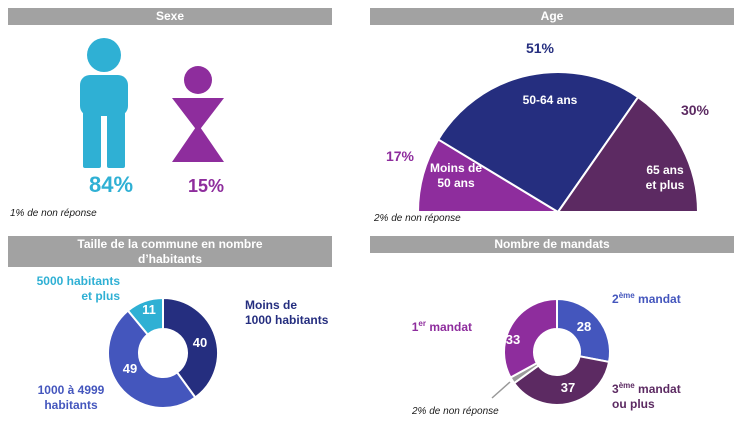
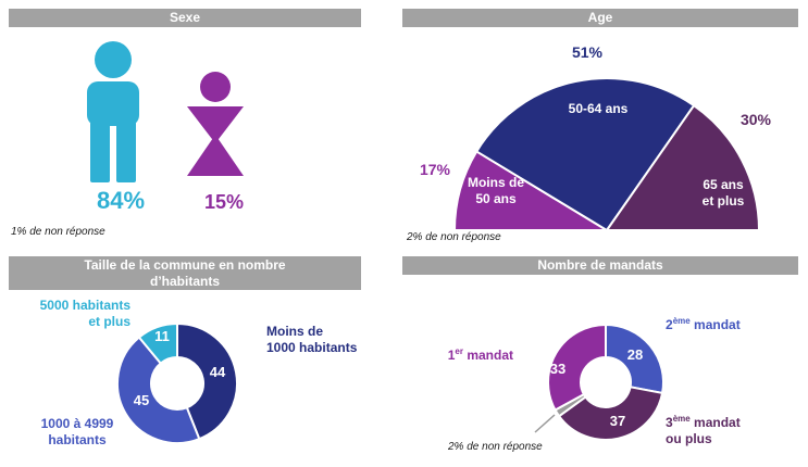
Taille de la commune en nombre d’habitants/Moins de 1000 habitants: 40 -> 44
Taille de la commune en nombre d’habitants/1000 à 4999 habitants: 49 -> 45
